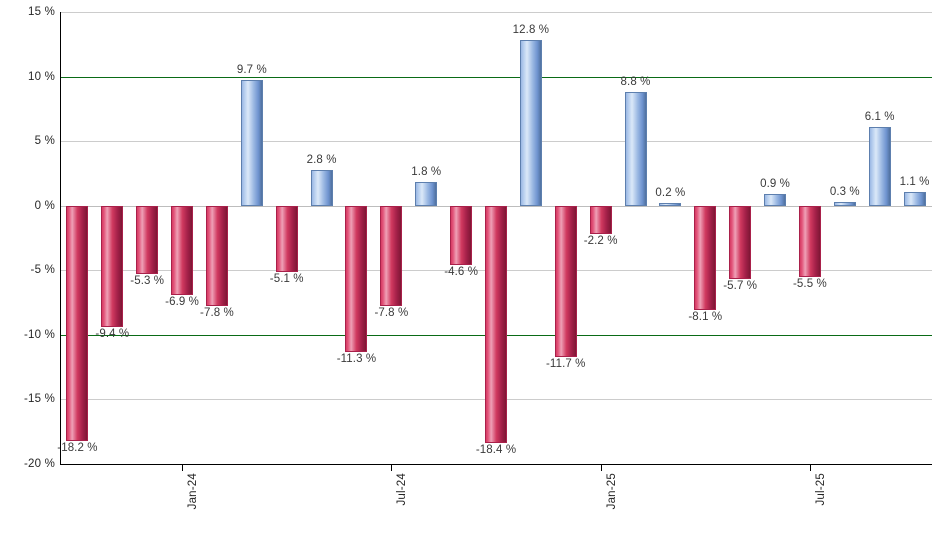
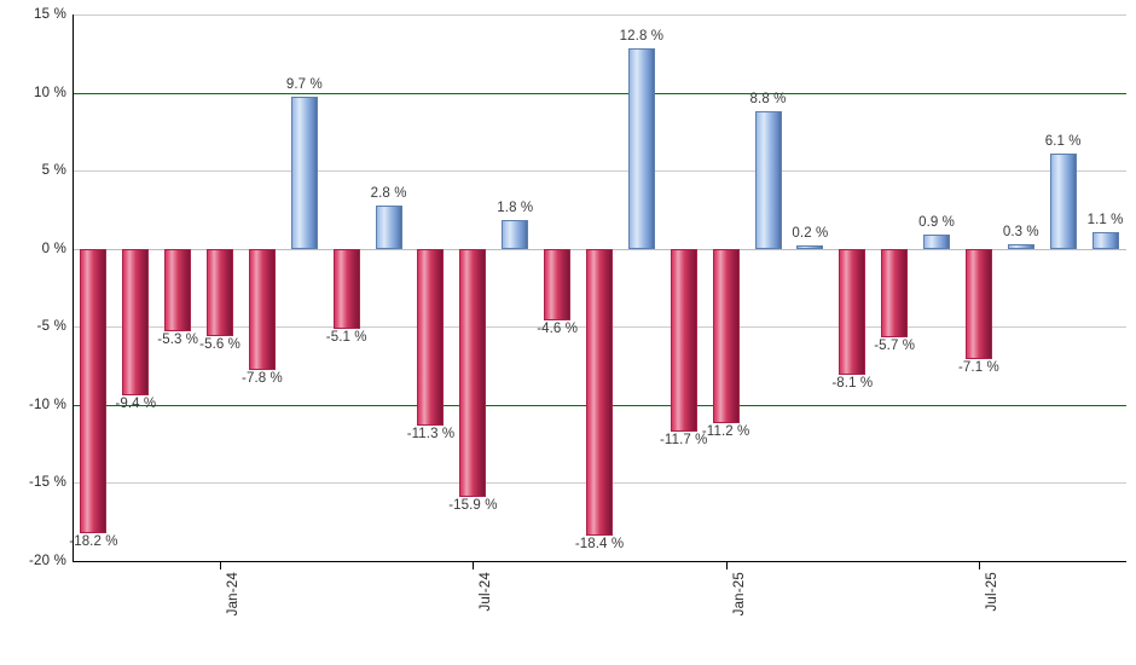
Jan-24: -6.9 -> -5.6
Jul-24: -7.8 -> -15.9
Jan-25: -2.2 -> -11.2
Jul-25: -5.5 -> -7.1
